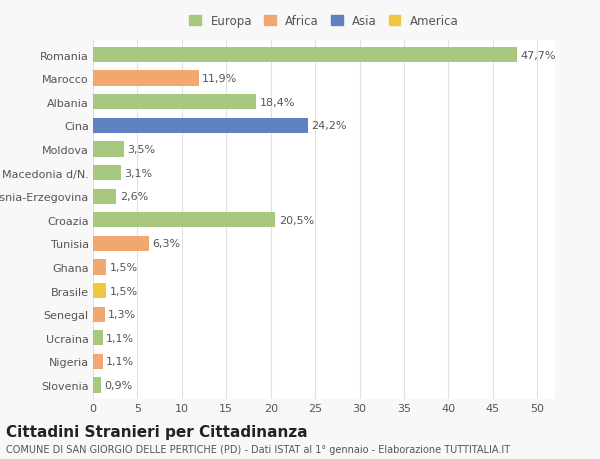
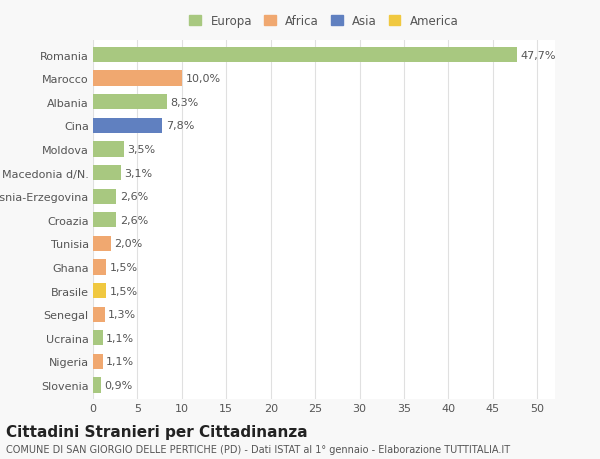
Marocco: 11,9% -> 10,0%
Albania: 18,4% -> 8,3%
Cina: 24,2% -> 7,8%
Croazia: 20,5% -> 2,6%
Tunisia: 6,3% -> 2,0%
